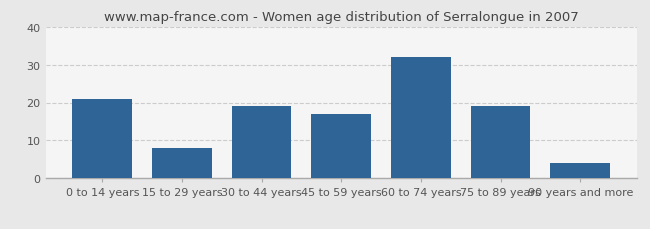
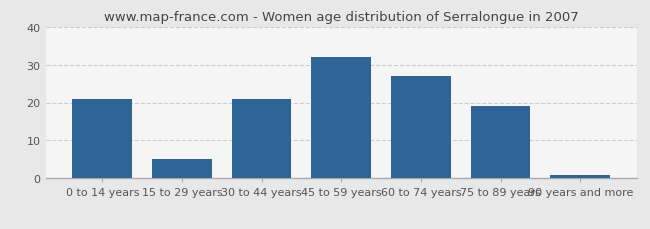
15 to 29 years: 8 -> 5
30 to 44 years: 19 -> 21
45 to 59 years: 17 -> 32
60 to 74 years: 32 -> 27
90 years and more: 4 -> 1
